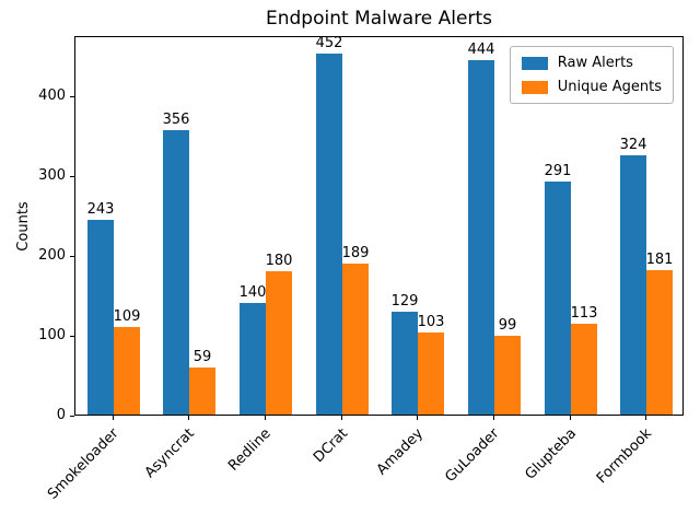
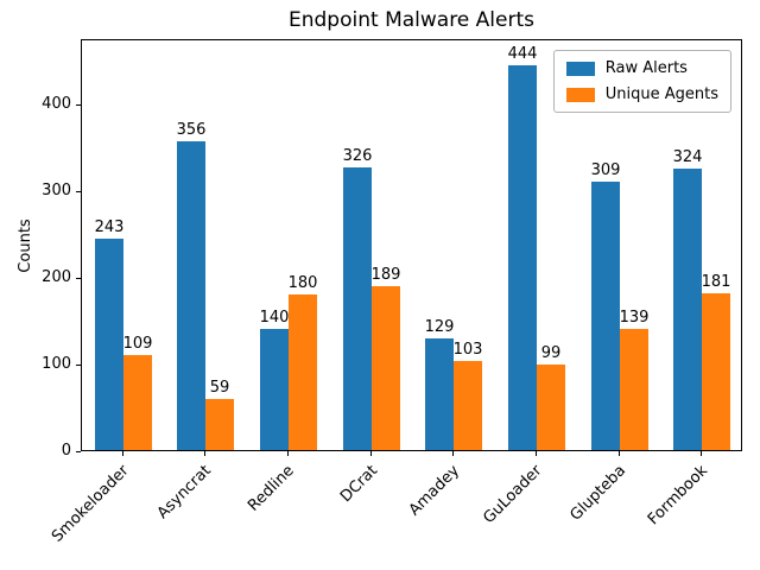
Raw Alerts/DCrat: 452 -> 326
Raw Alerts/Glupteba: 291 -> 309
Unique Agents/Glupteba: 113 -> 139
